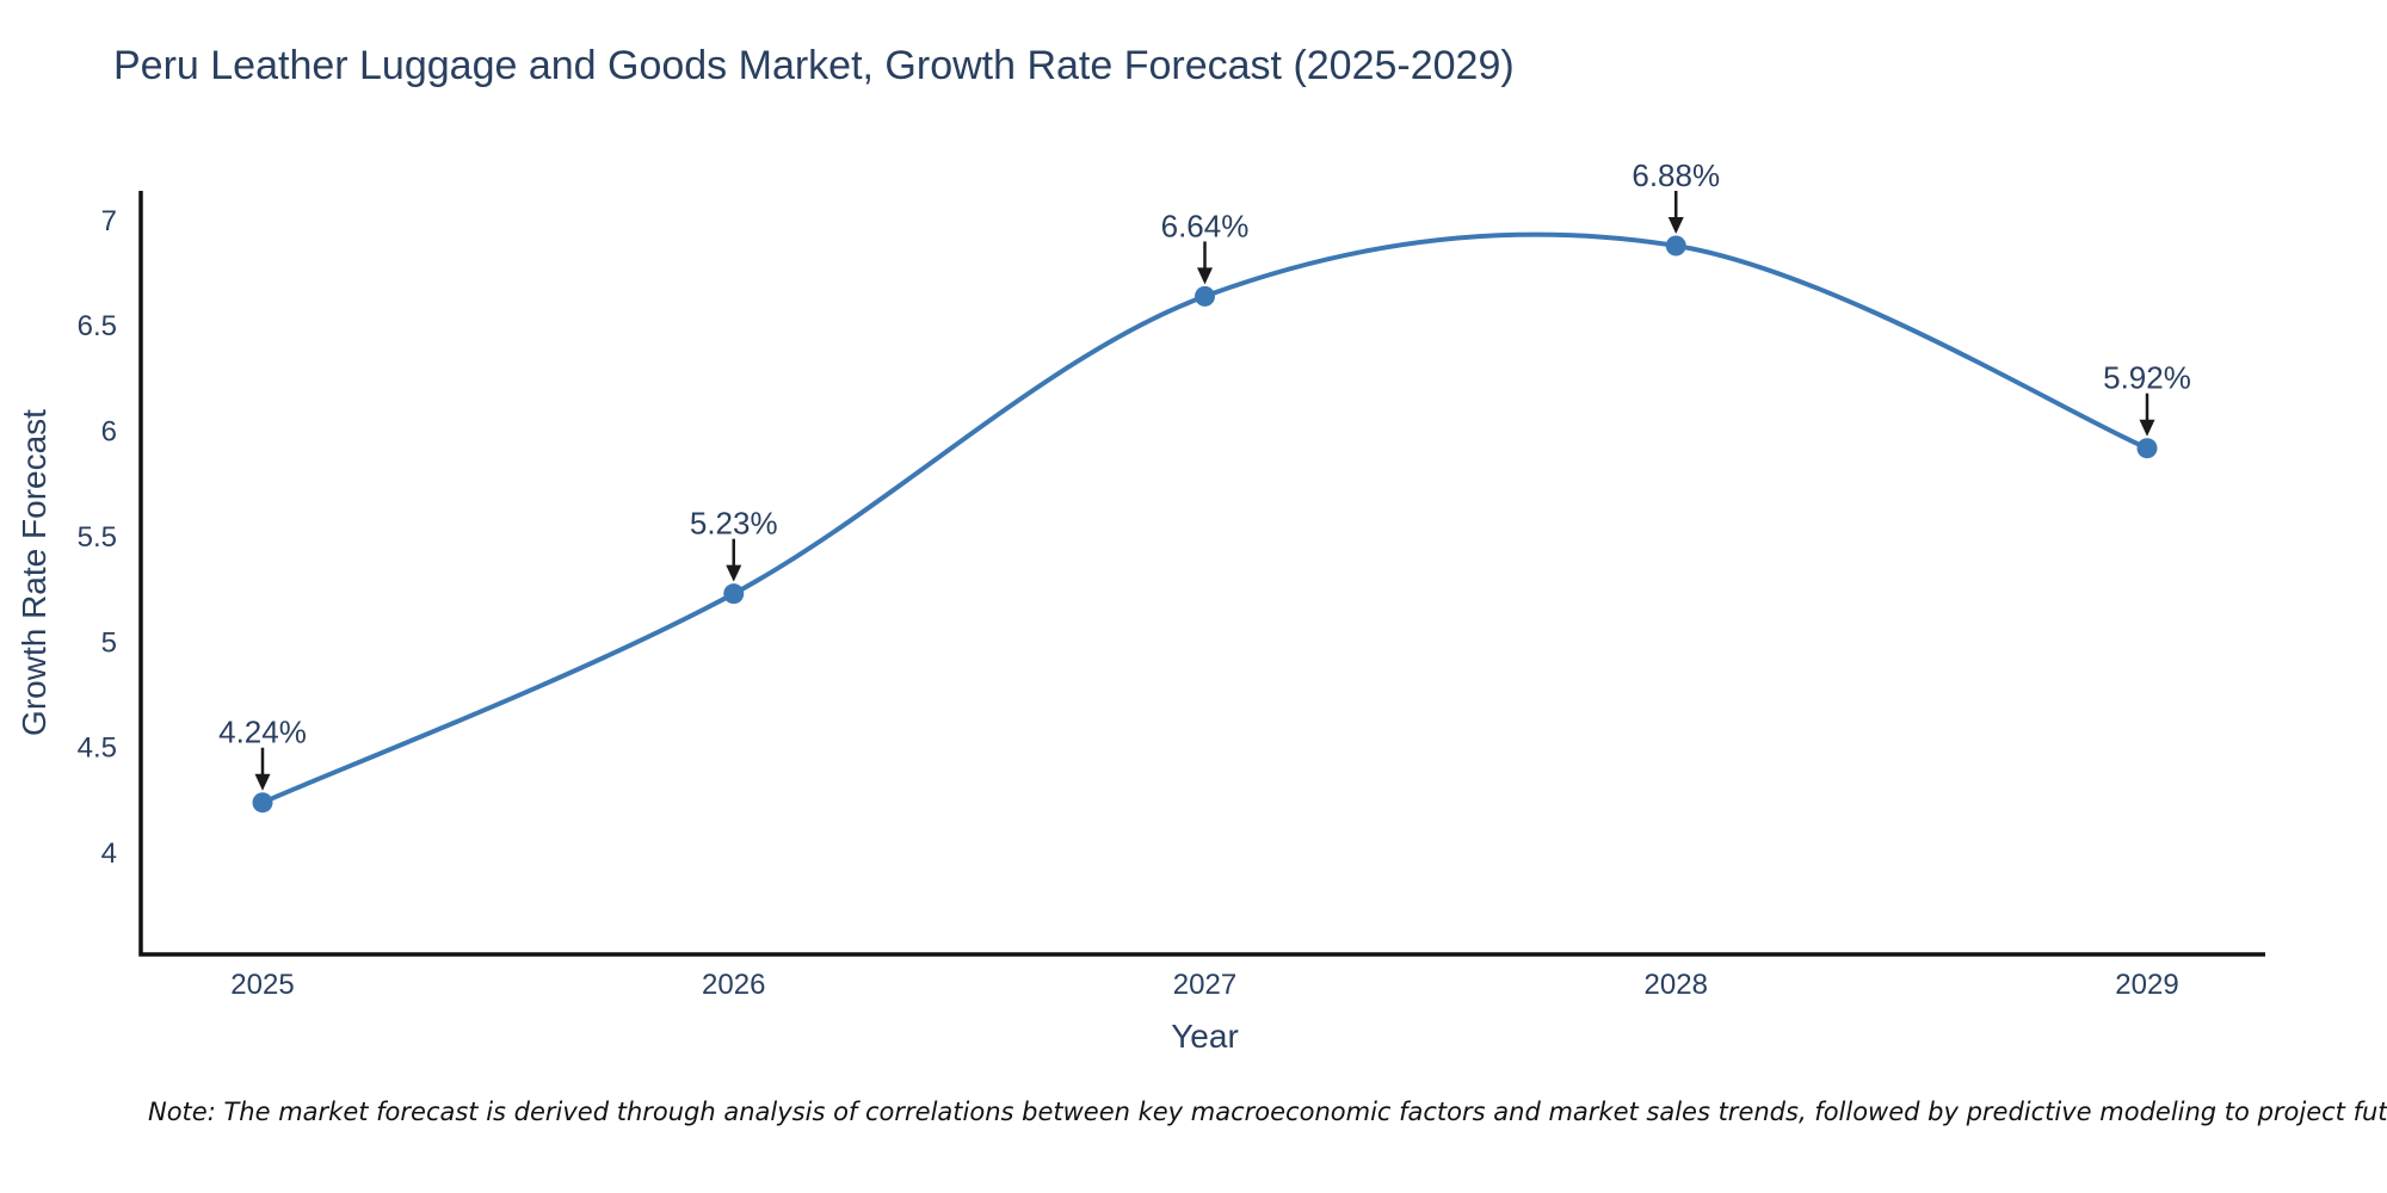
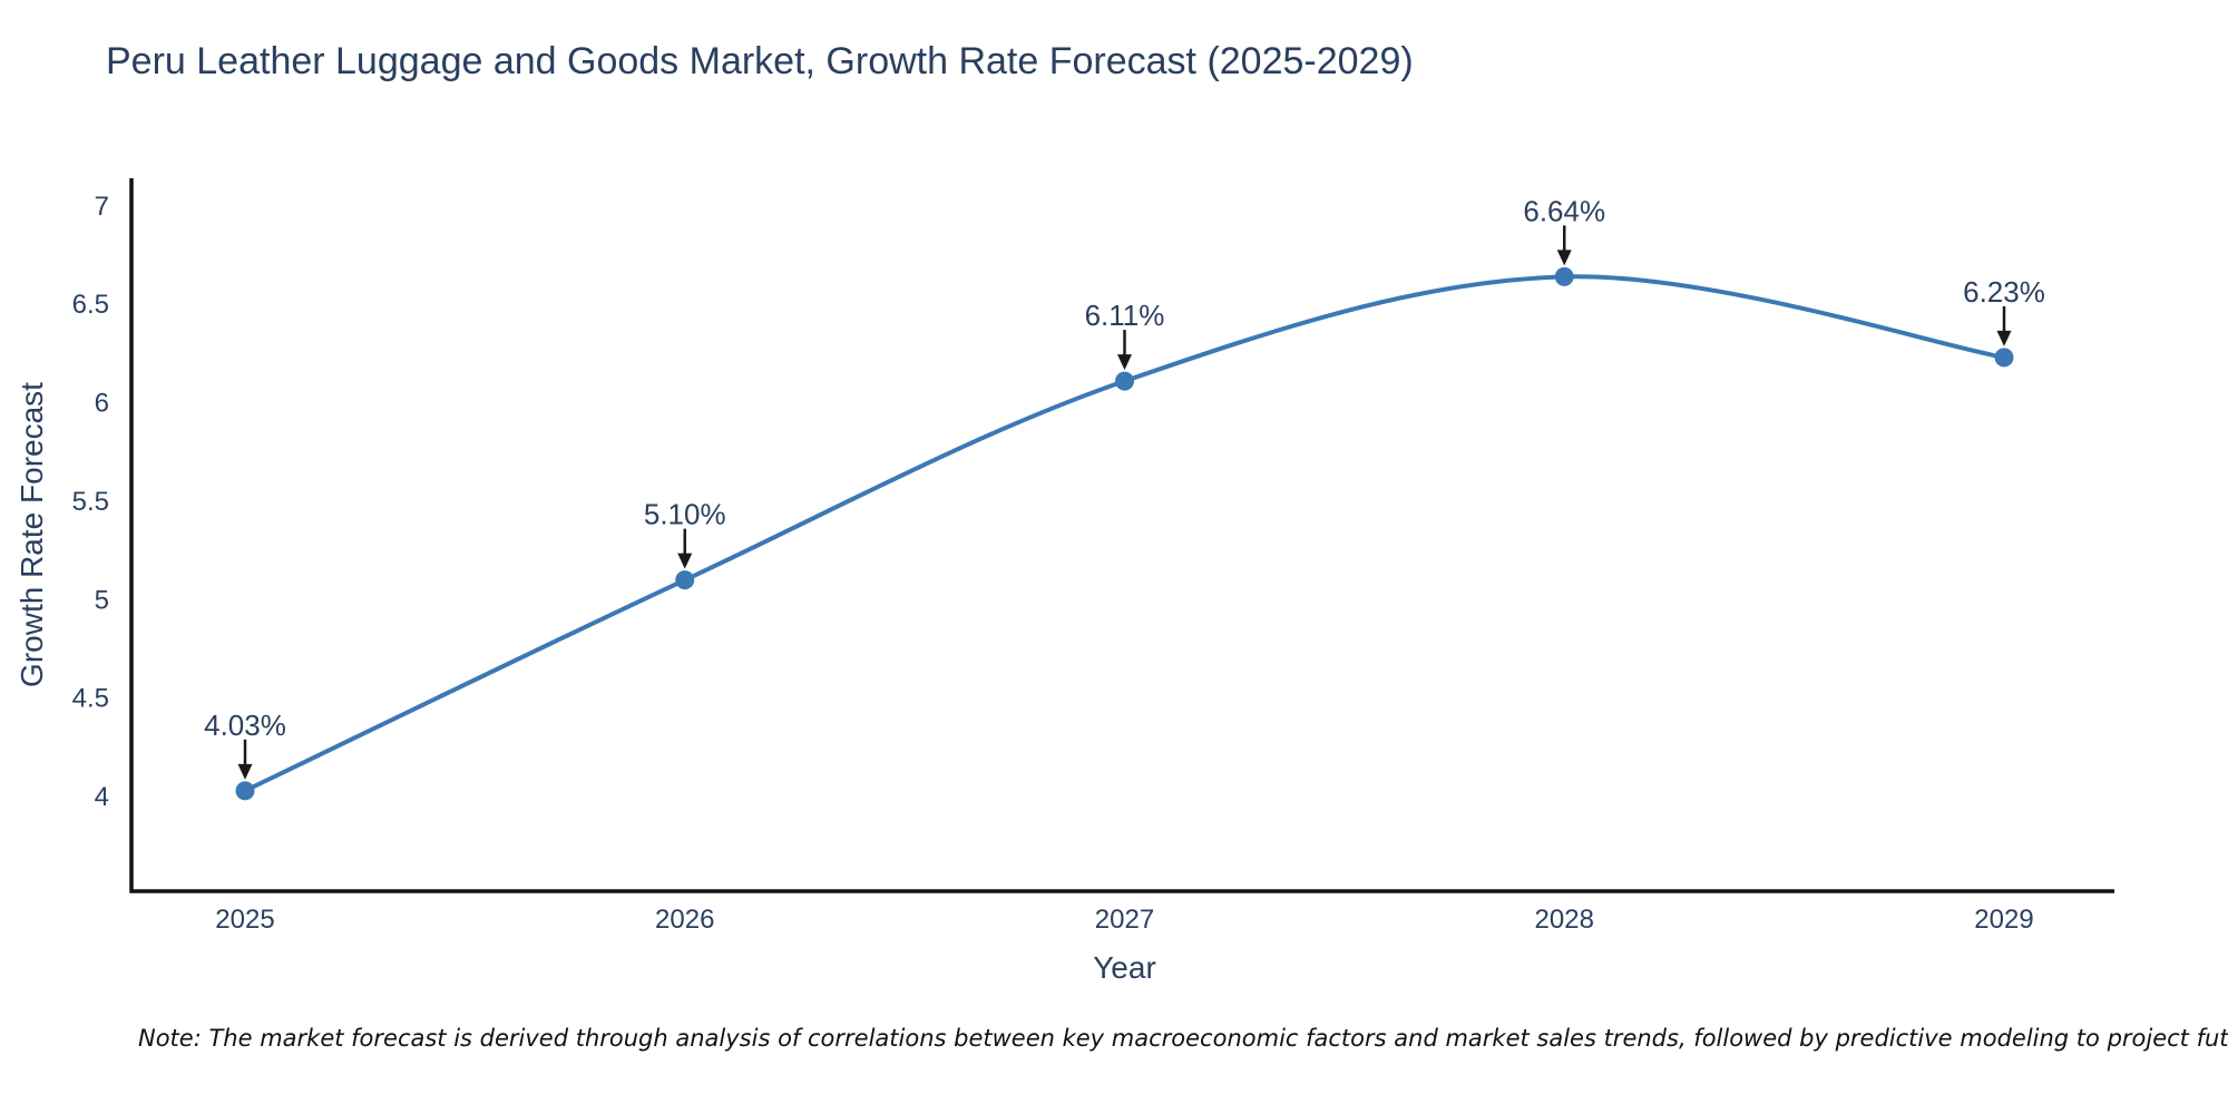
2025: 4.24% -> 4.03%
2026: 5.23% -> 5.10%
2027: 6.64% -> 6.11%
2028: 6.88% -> 6.64%
2029: 5.92% -> 6.23%
